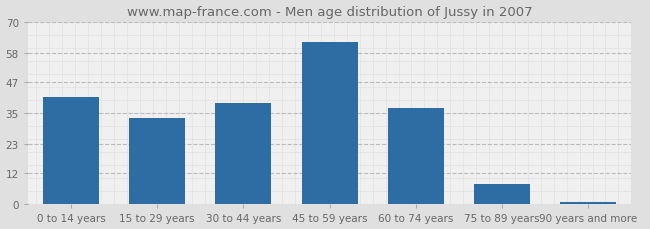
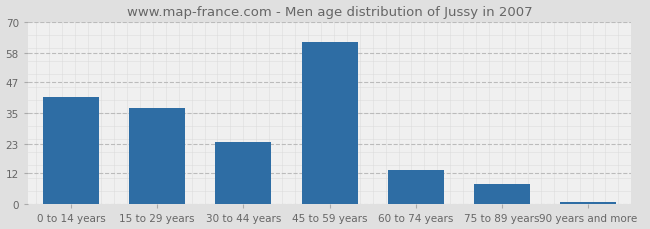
15 to 29 years: 33 -> 37
30 to 44 years: 39 -> 24
60 to 74 years: 37 -> 13
